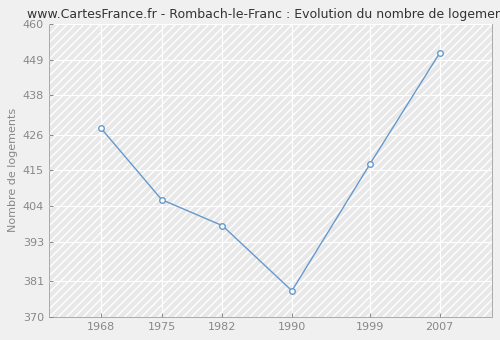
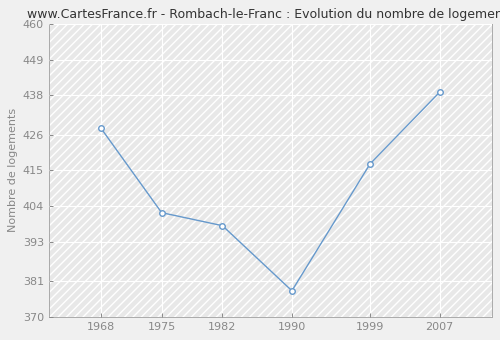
1975: 406 -> 402
2007: 451 -> 439
